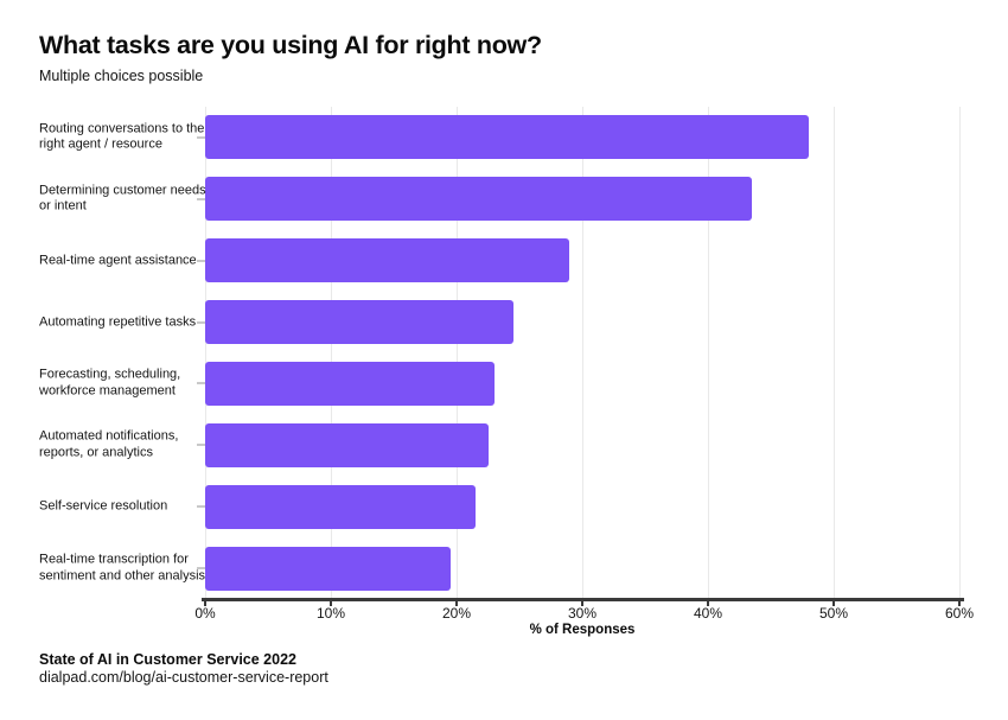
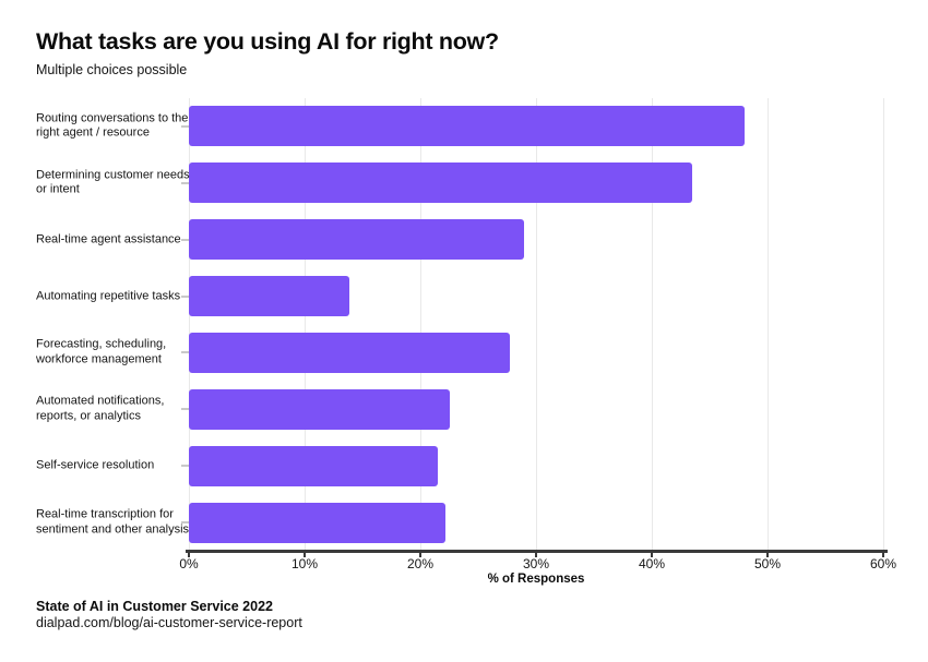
Automating repetitive tasks: 24.5% -> 13.9%
Forecasting, scheduling, workforce management: 23.0% -> 27.7%
Real-time transcription for sentiment and other analysis: 19.5% -> 22.2%
